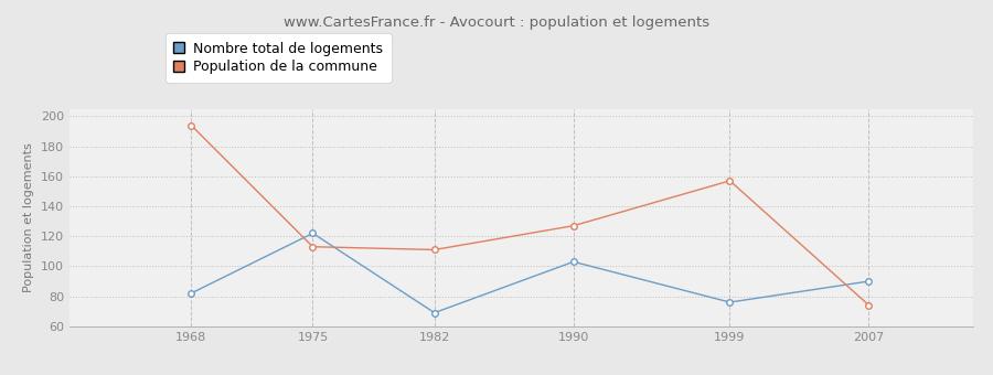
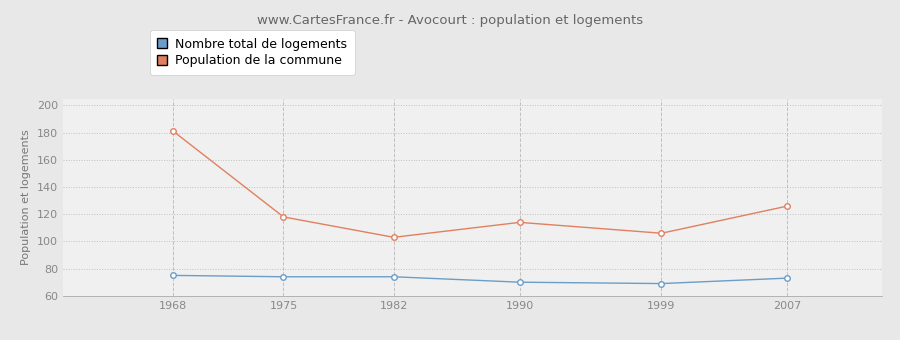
Nombre total de logements/1968: 82 -> 75
Population de la commune/1968: 194 -> 181
Nombre total de logements/1975: 122 -> 74
Population de la commune/1975: 113 -> 118
Nombre total de logements/1982: 69 -> 74
Population de la commune/1982: 111 -> 103
Nombre total de logements/1990: 103 -> 70
Population de la commune/1990: 127 -> 114
Nombre total de logements/1999: 76 -> 69
Population de la commune/1999: 157 -> 106
Nombre total de logements/2007: 90 -> 73
Population de la commune/2007: 74 -> 126
